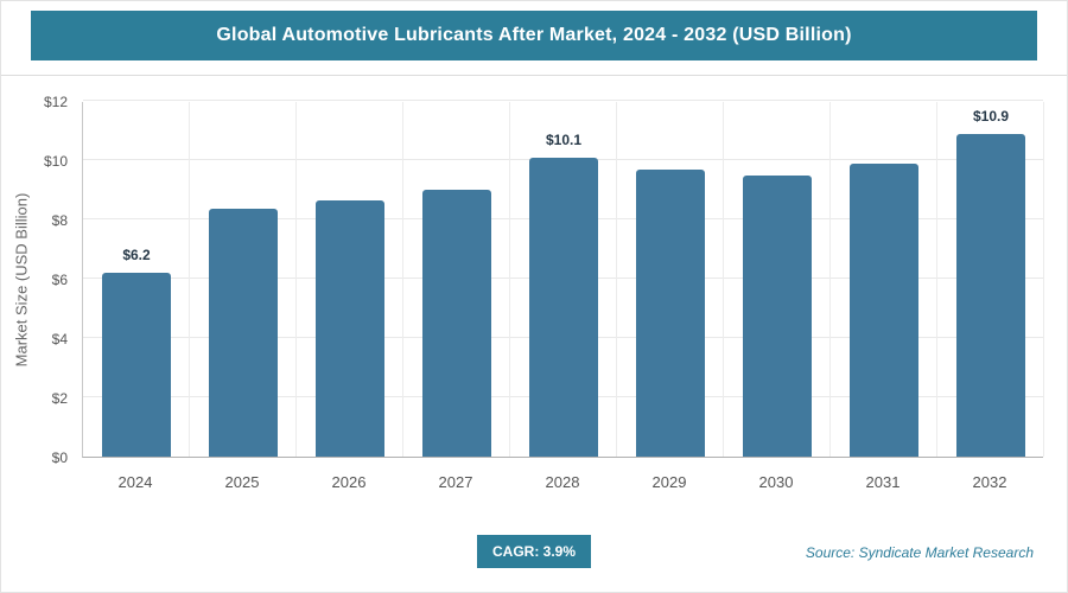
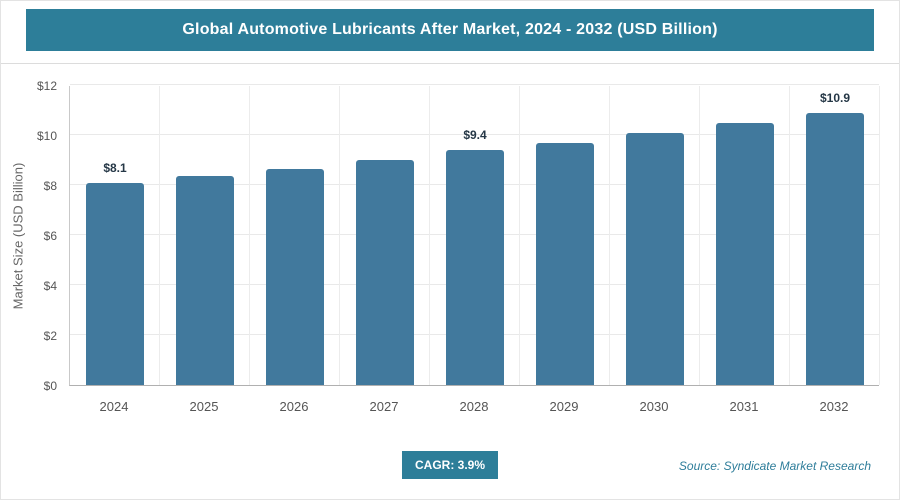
2024: $6.2 -> $8.1
2028: $10.1 -> $9.4
2030: $9.5 -> $10.1
2031: $9.9 -> $10.5
